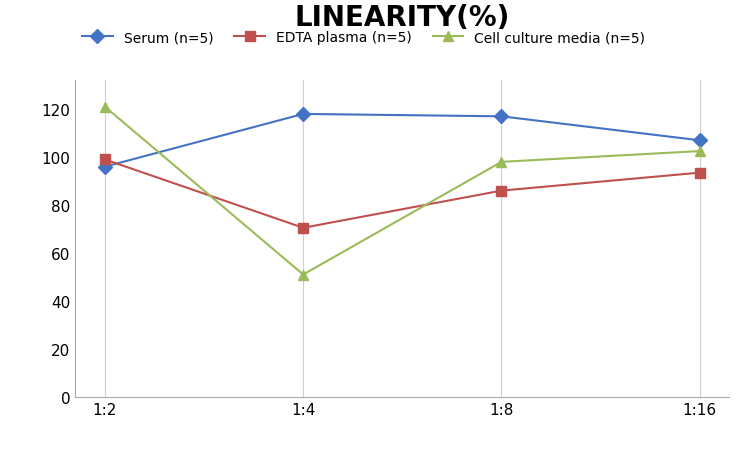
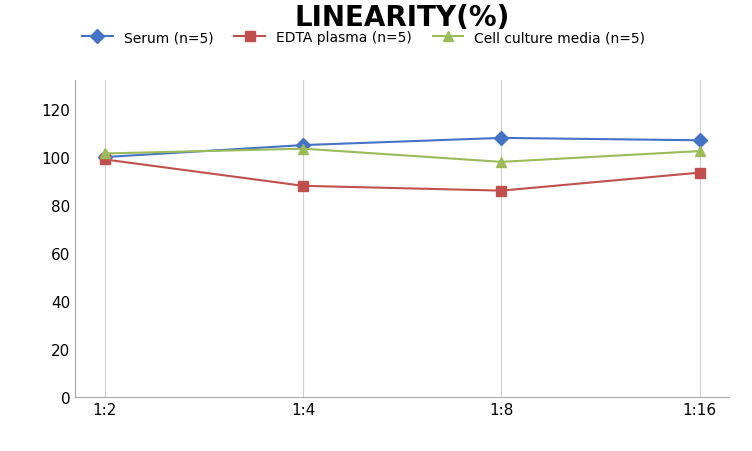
Serum (n=5)/1:2: 96 -> 100
Cell culture media (n=5)/1:2: 121.0 -> 101.5
Serum (n=5)/1:4: 118 -> 105
EDTA plasma (n=5)/1:4: 70.5 -> 88.0
Cell culture media (n=5)/1:4: 51.0 -> 103.5
Serum (n=5)/1:8: 117 -> 108
